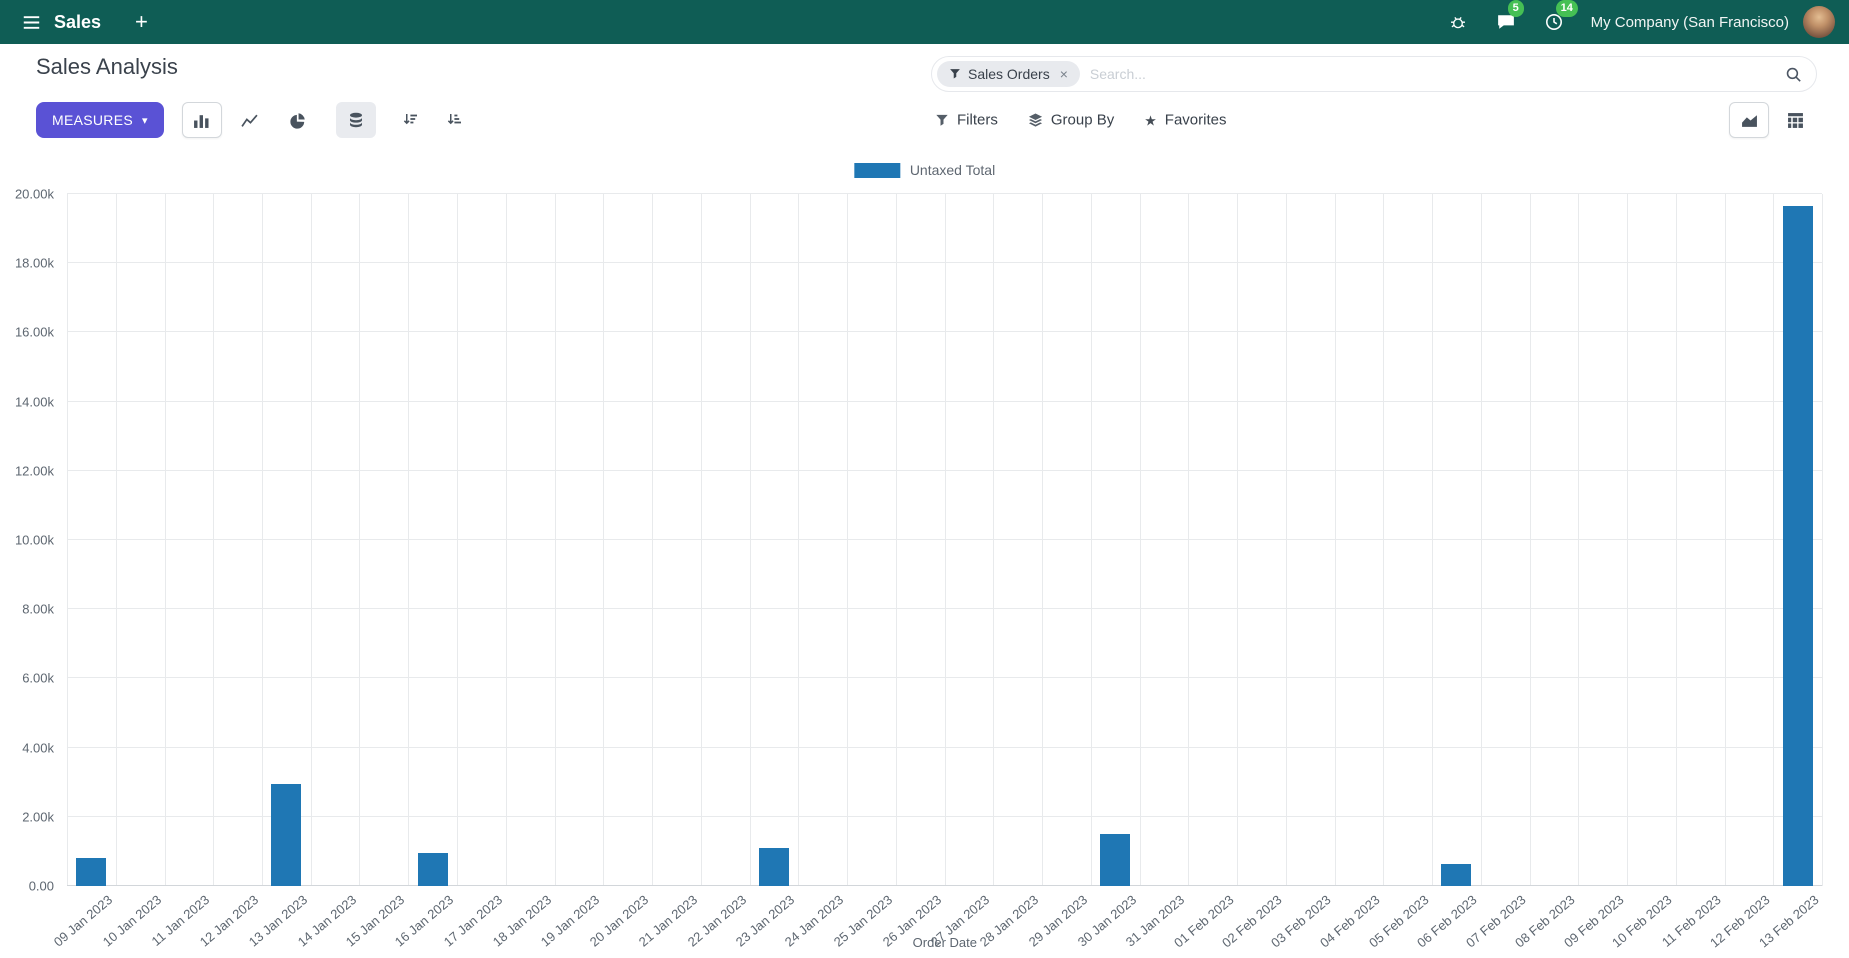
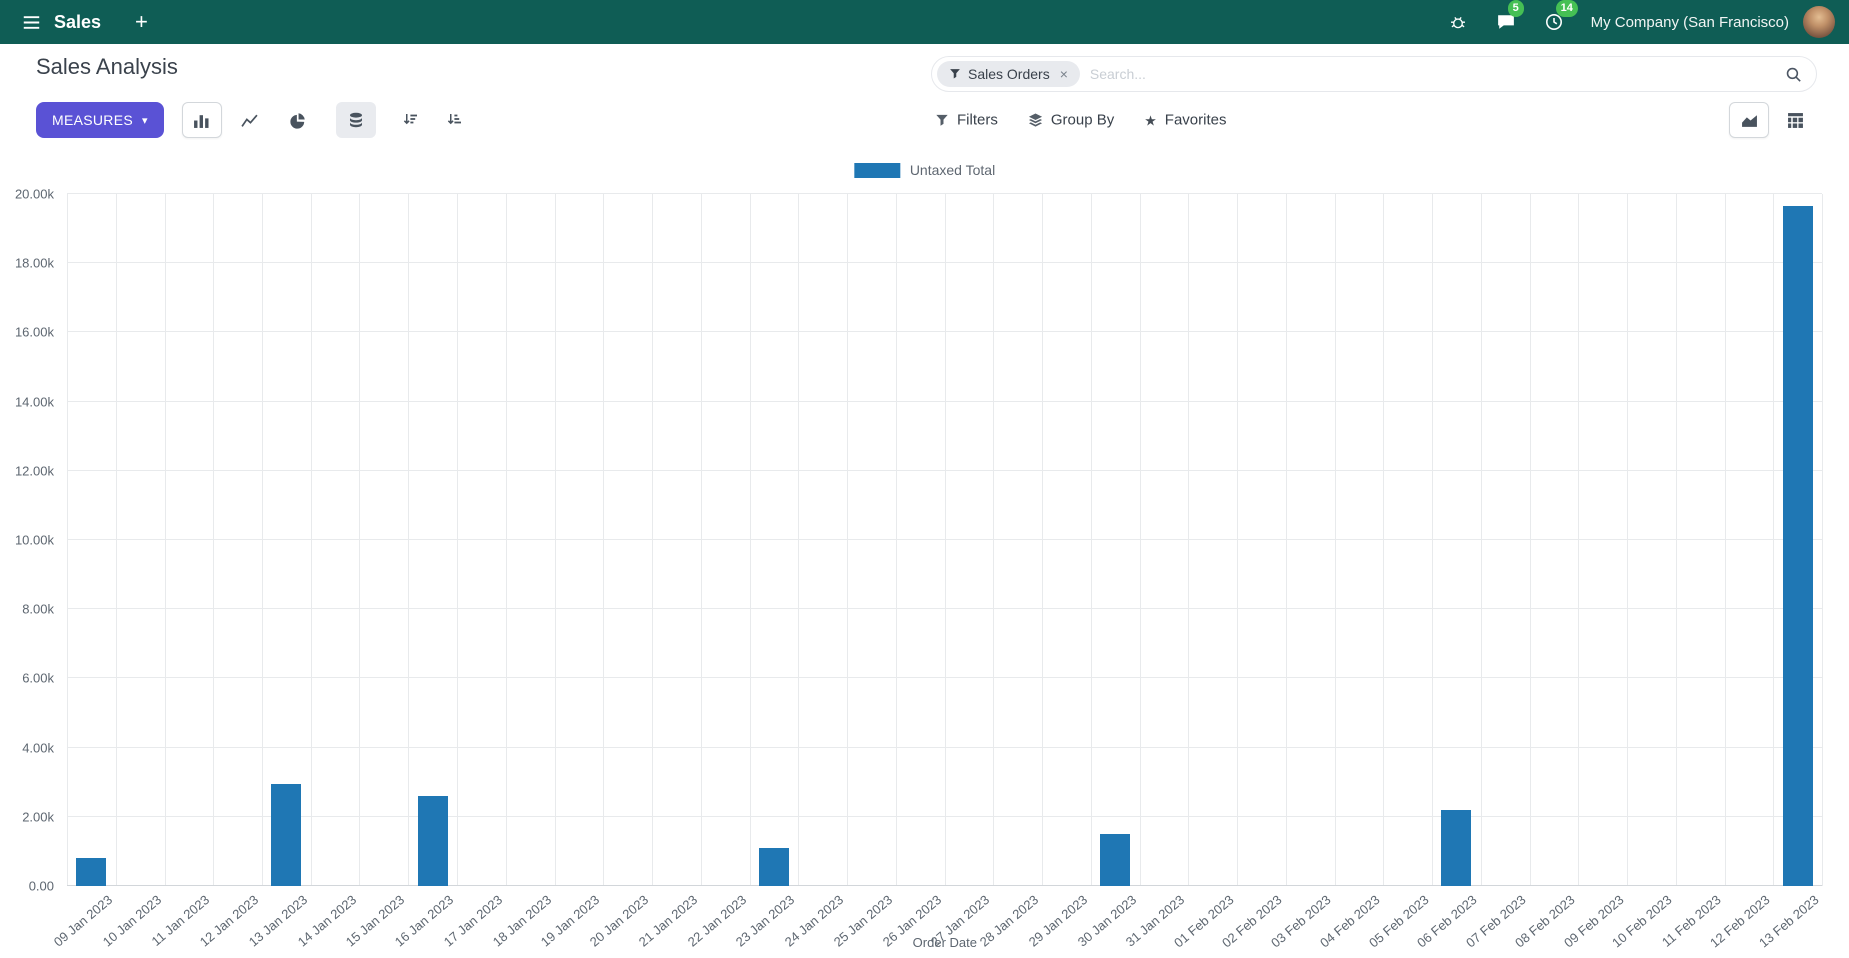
16 Jan 2023: 1.0k -> 2.6k
06 Feb 2023: 0.6k -> 2.2k
